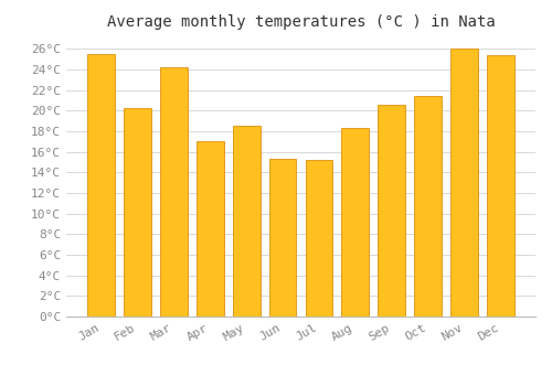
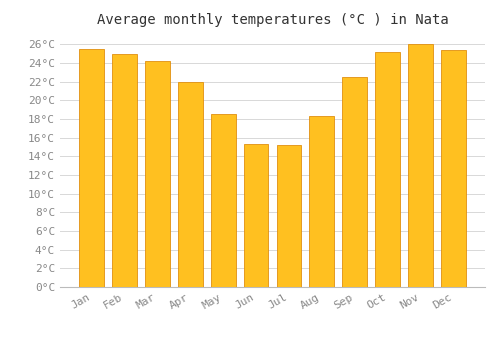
Feb: 20.2°C -> 25.0°C
Apr: 17.0°C -> 22.0°C
Sep: 20.6°C -> 22.5°C
Oct: 21.4°C -> 25.2°C
